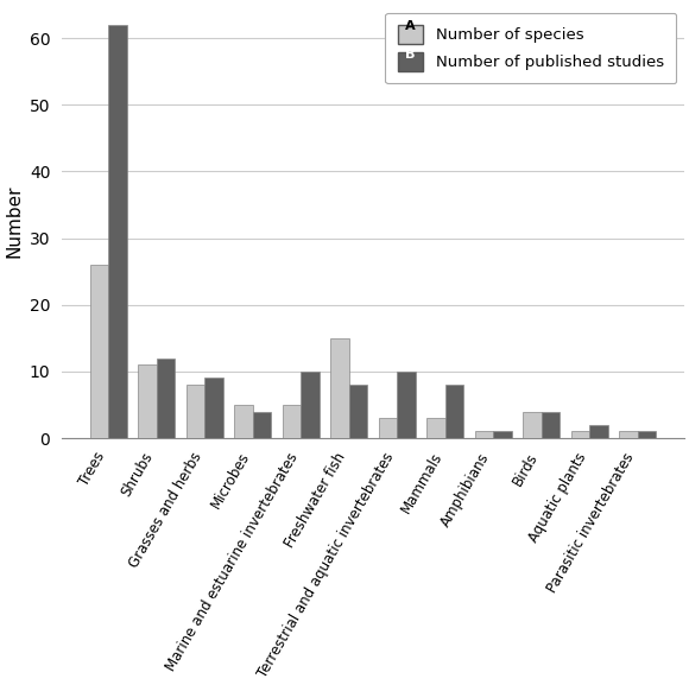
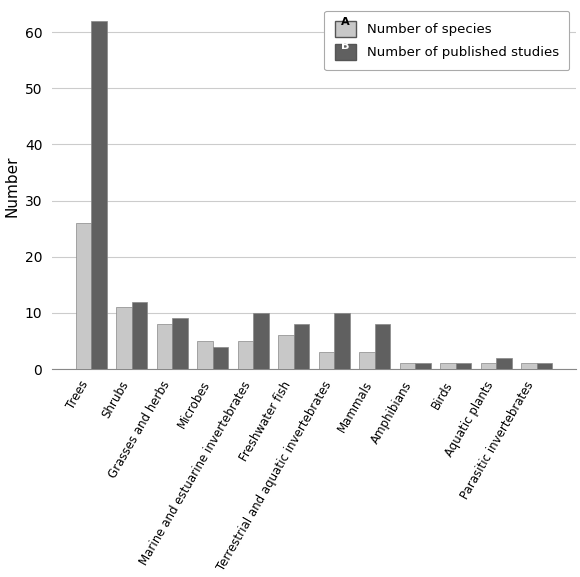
Number of species/Freshwater fish: 15 -> 6
Number of species/Birds: 4 -> 1
Number of published studies/Birds: 4 -> 1
